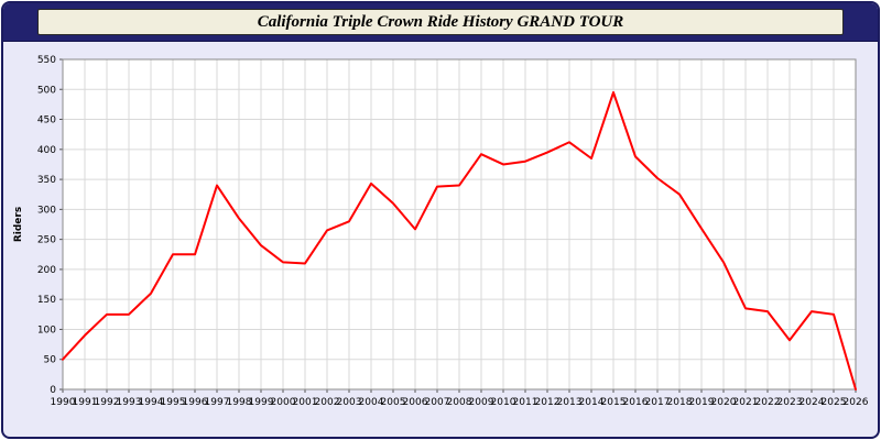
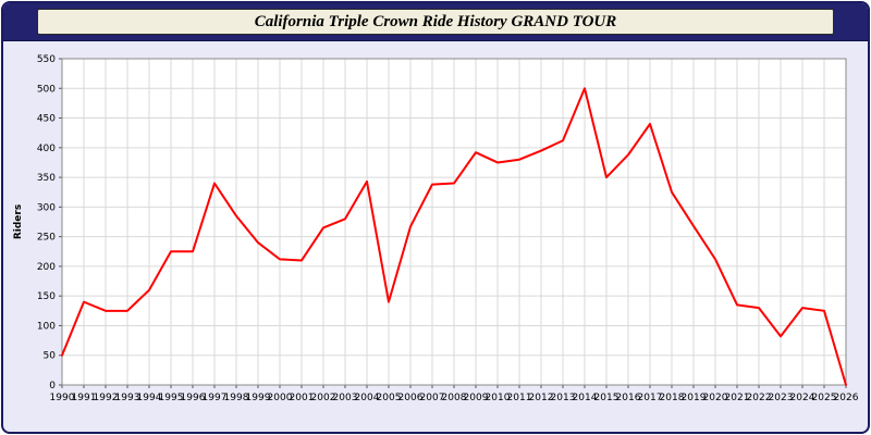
1991: 90 -> 140
2005: 310 -> 140
2014: 380 -> 500
2015: 500 -> 350
2017: 350 -> 440
